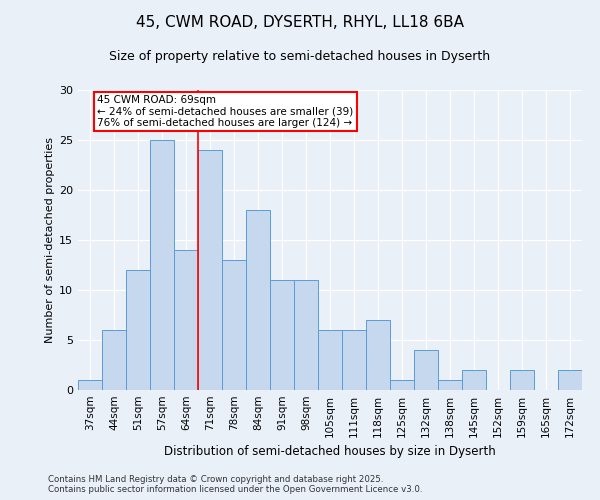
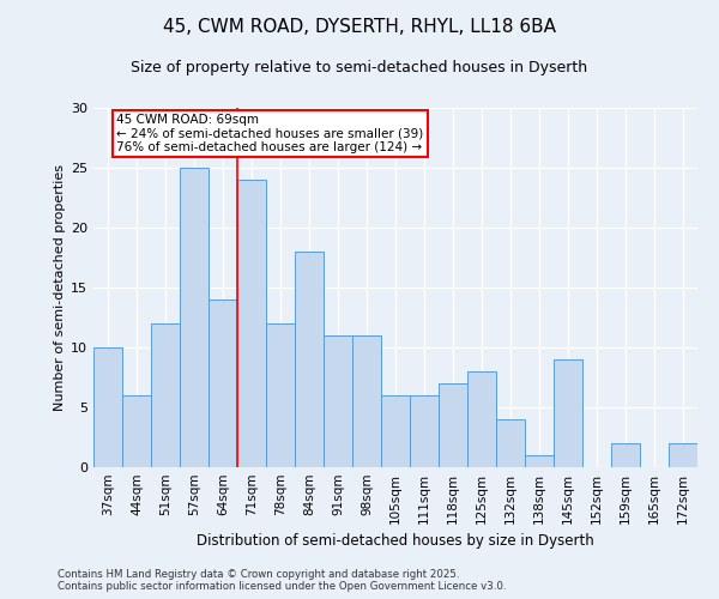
37sqm: 1 -> 10
78sqm: 13 -> 12
125sqm: 1 -> 8
145sqm: 2 -> 9
